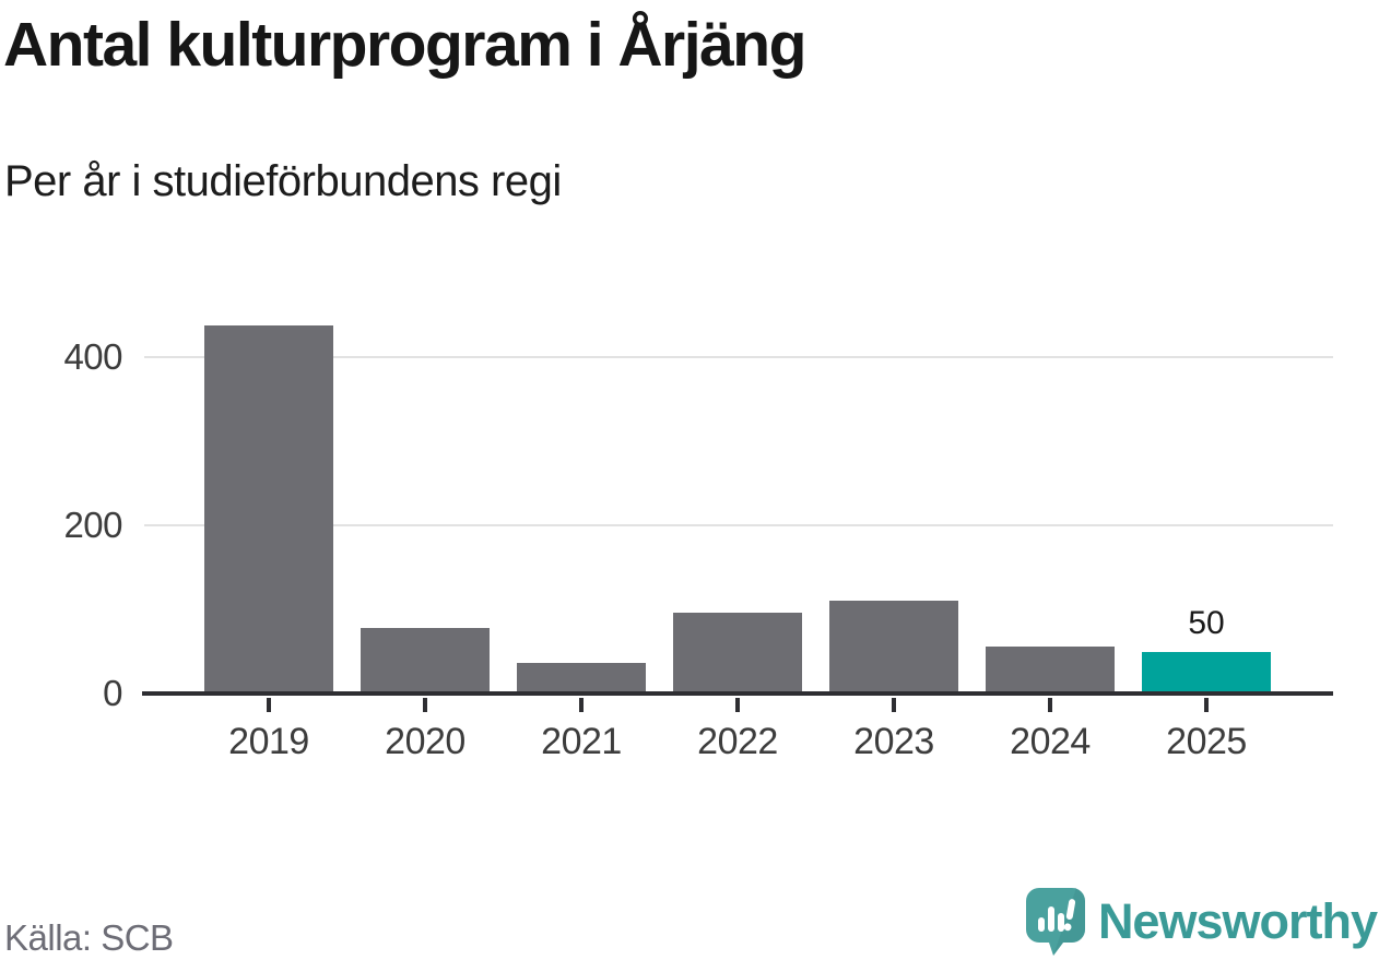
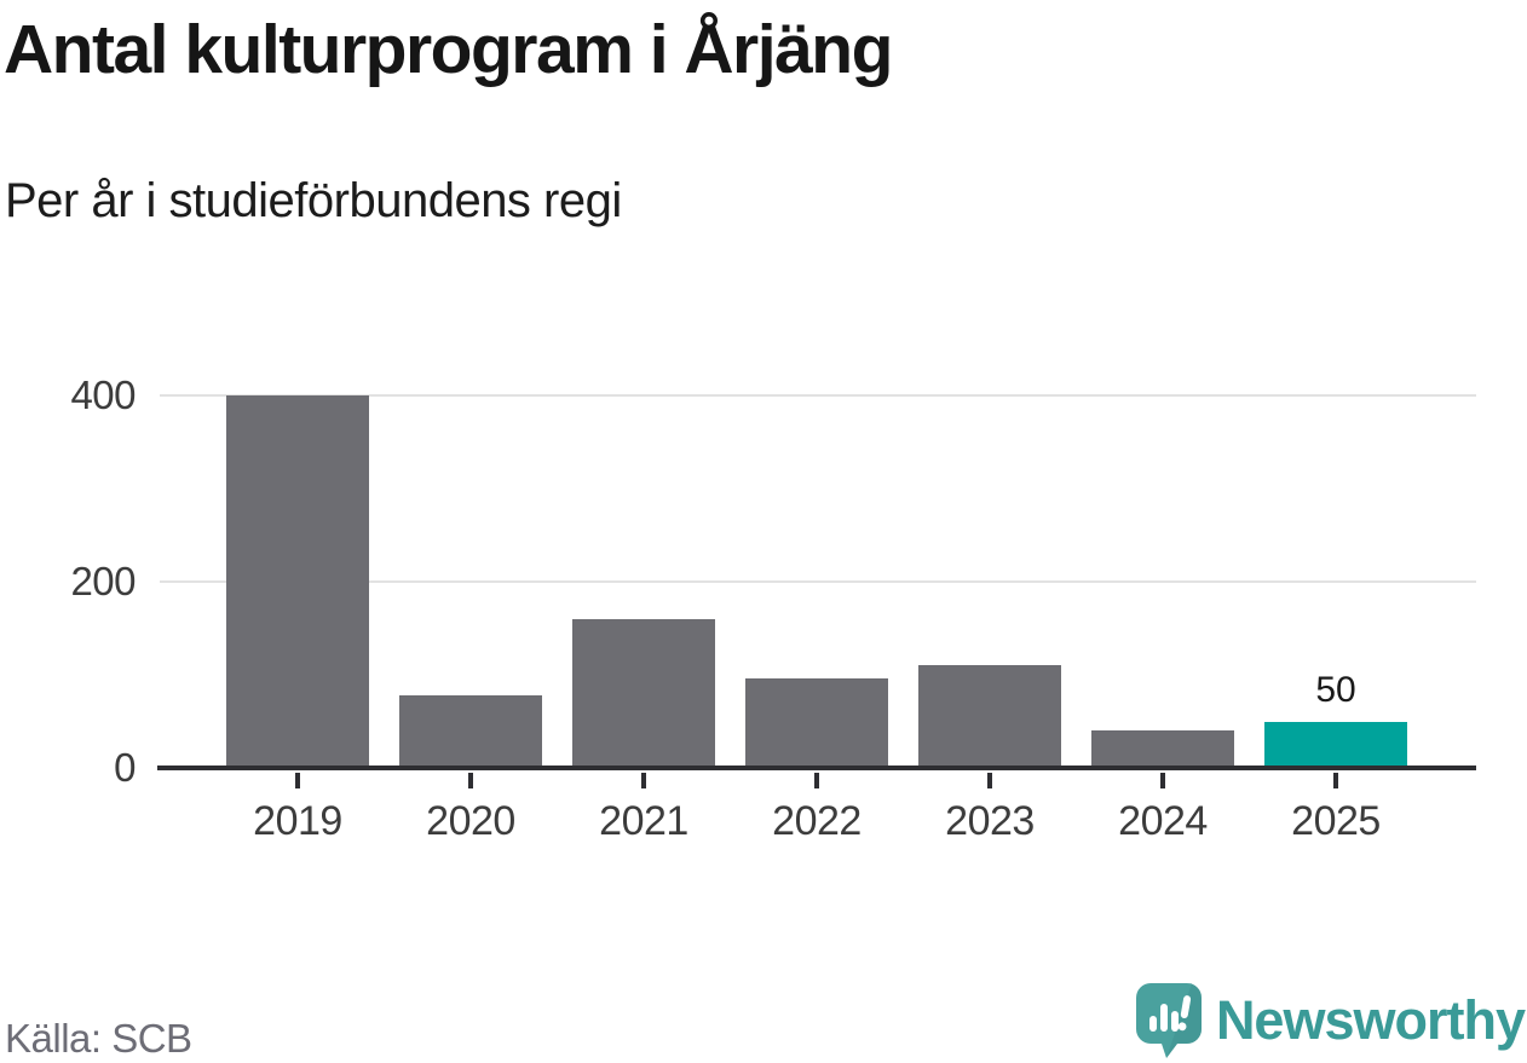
2019: 440 -> 400
2021: 40 -> 160
2024: 60 -> 40
